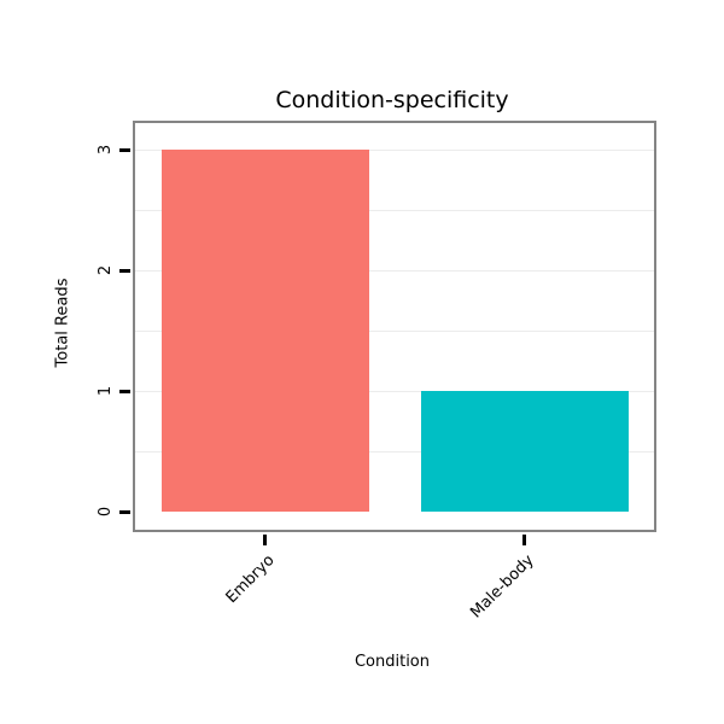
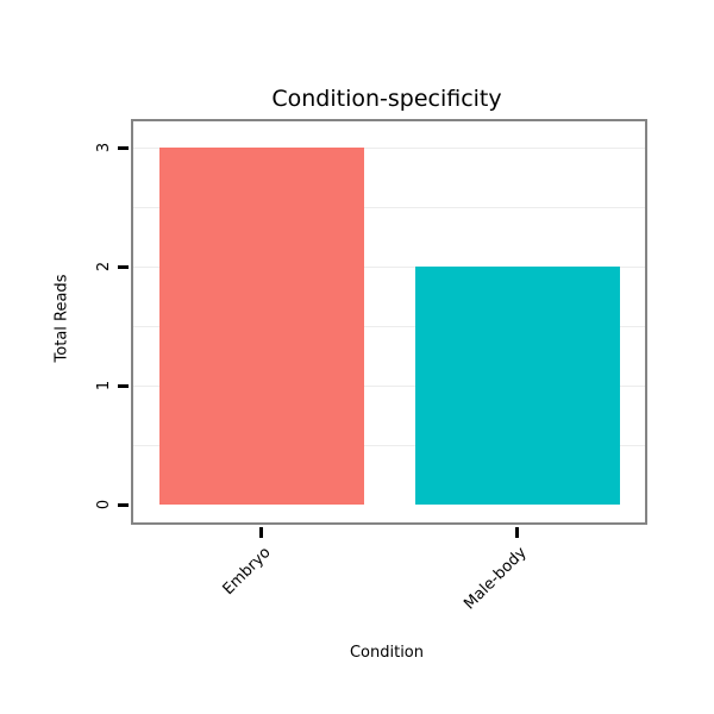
Male-body: 1 -> 2
